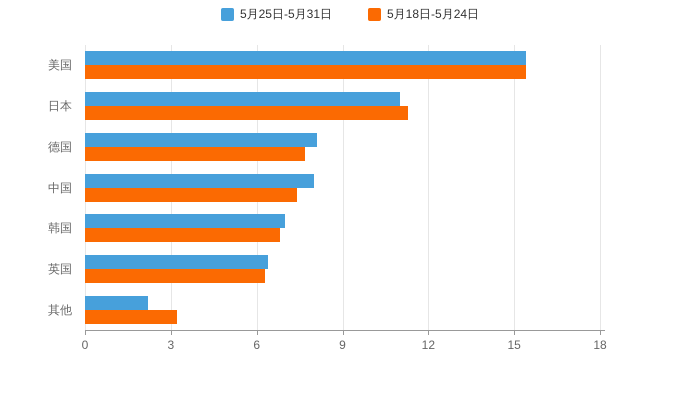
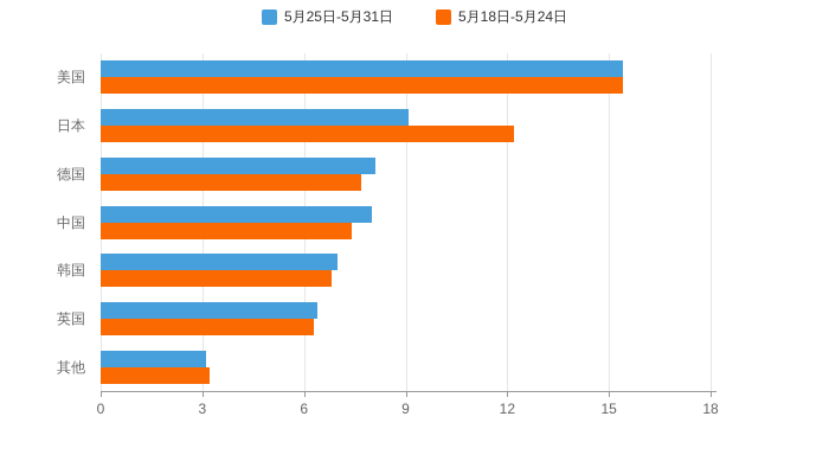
5月25日-5月31日/日本: 11.0 -> 9.1
5月18日-5月24日/日本: 11.3 -> 12.2
5月25日-5月31日/其他: 2.2 -> 3.1
